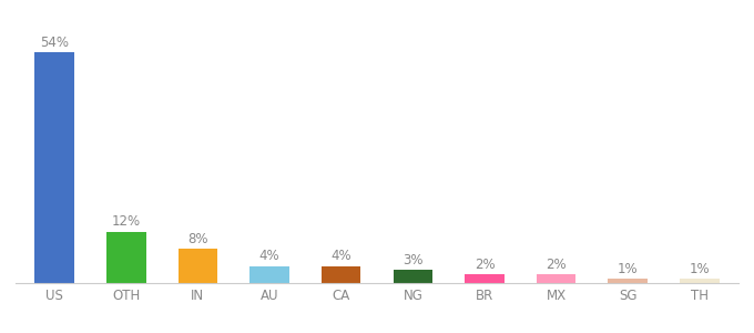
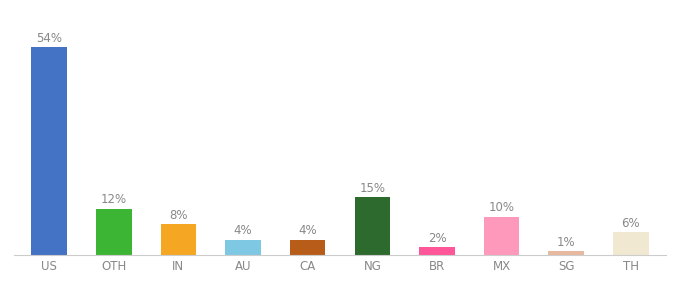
NG: 3% -> 15%
MX: 2% -> 10%
TH: 1% -> 6%
